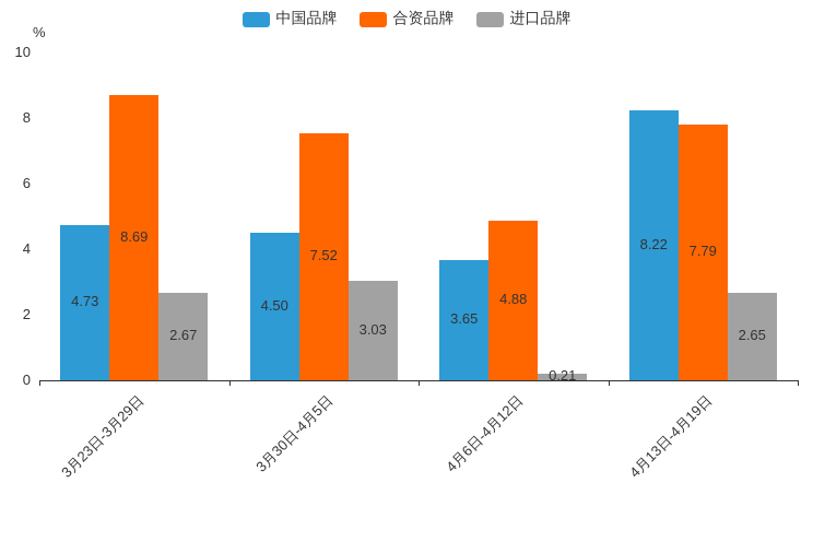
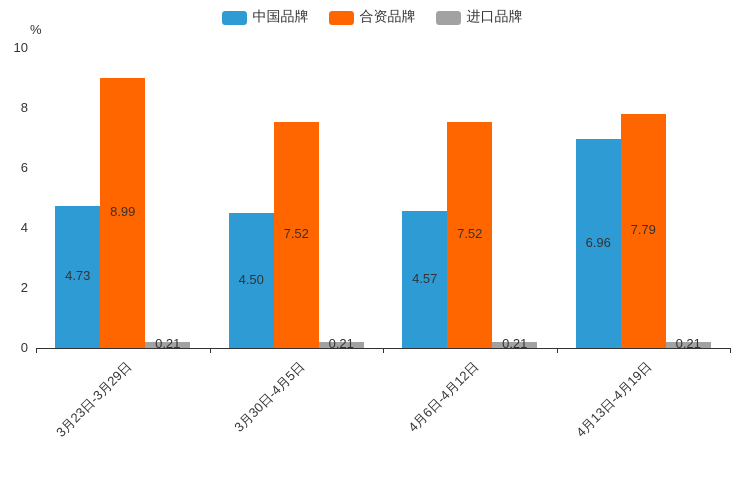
合资品牌/3月23日-3月29日: 8.69 -> 8.99
进口品牌/3月23日-3月29日: 2.67 -> 0.21
进口品牌/3月30日-4月5日: 3.03 -> 0.21
中国品牌/4月6日-4月12日: 3.65 -> 4.57
合资品牌/4月6日-4月12日: 4.88 -> 7.52
中国品牌/4月13日-4月19日: 8.22 -> 6.96
进口品牌/4月13日-4月19日: 2.65 -> 0.21
